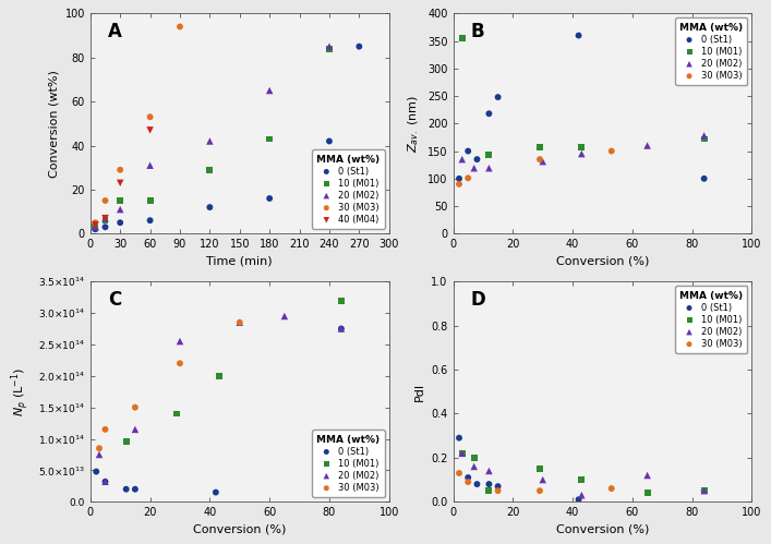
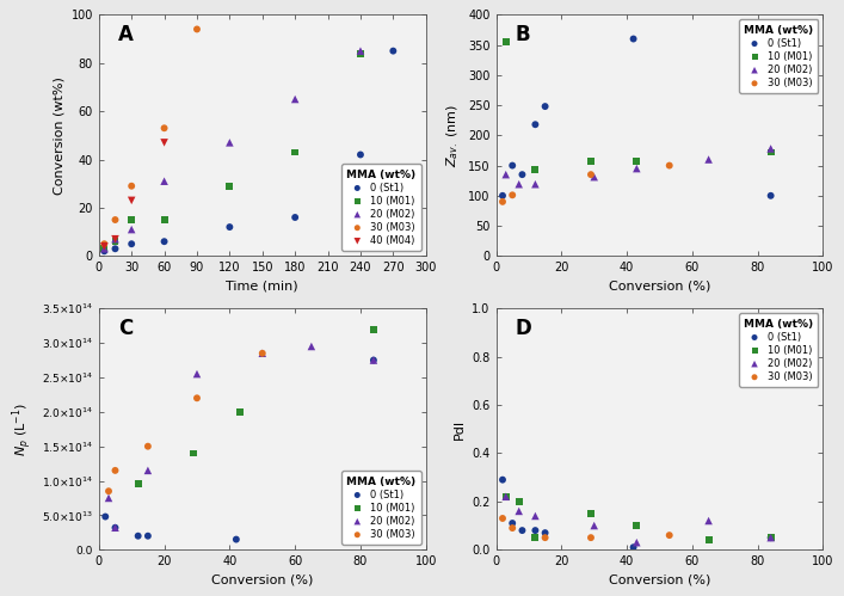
20 (M02)/120: 42 -> 47
